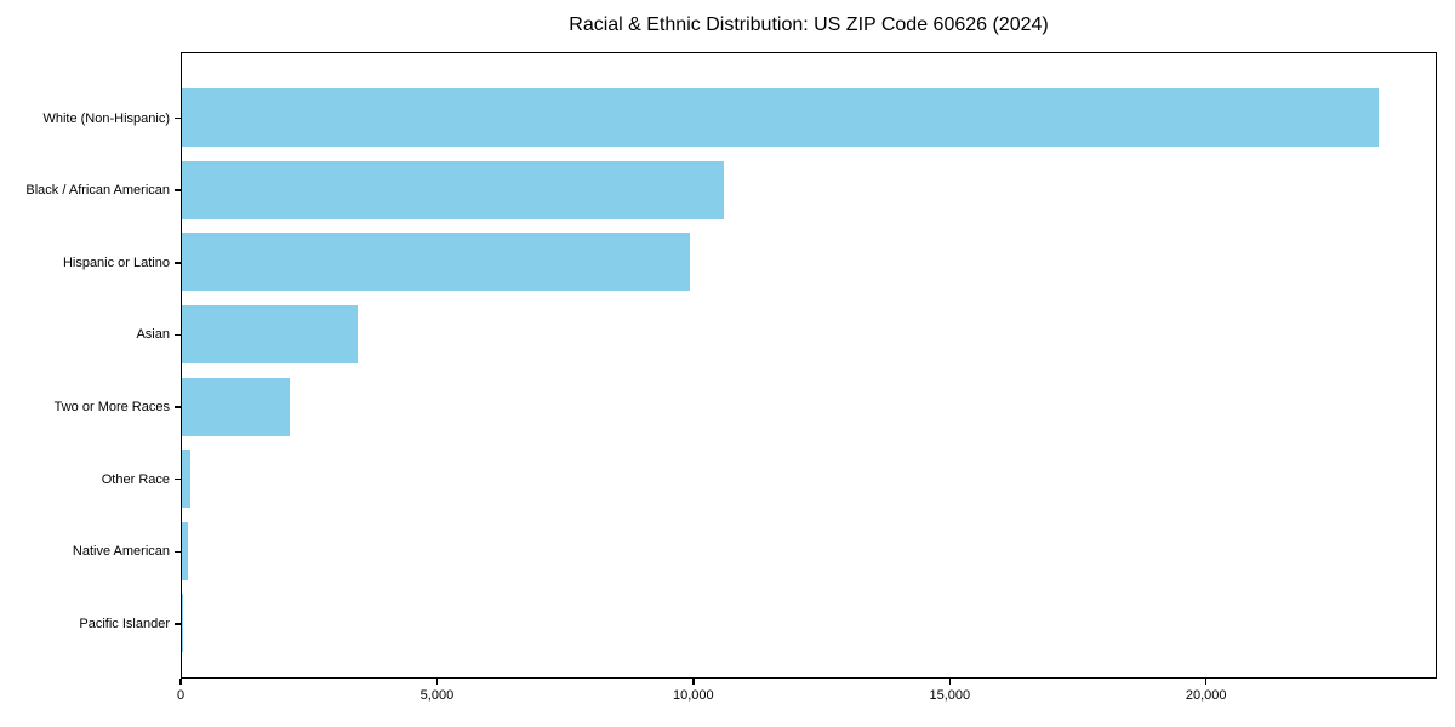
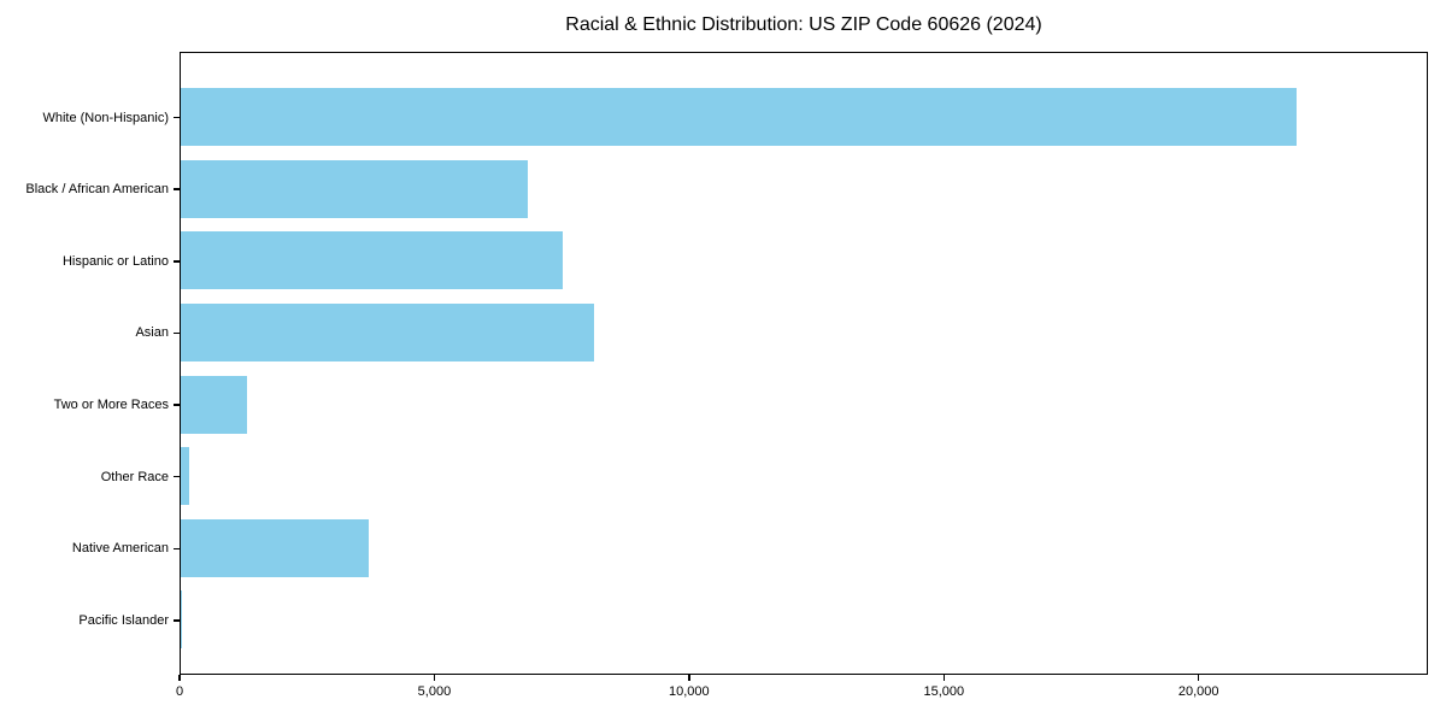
White (Non-Hispanic): 23300 -> 21900
Black / African American: 10600 -> 6800
Hispanic or Latino: 9900 -> 7500
Asian: 3400 -> 8100
Two or More Races: 2100 -> 1300
Native American: 100 -> 3700
